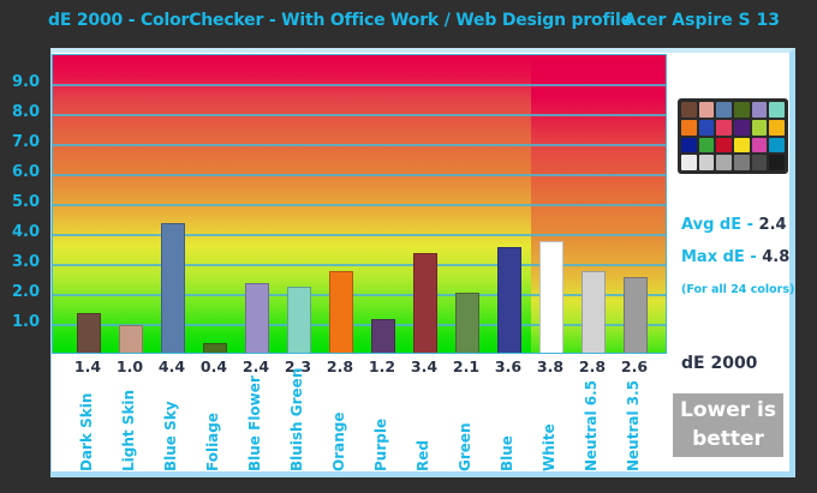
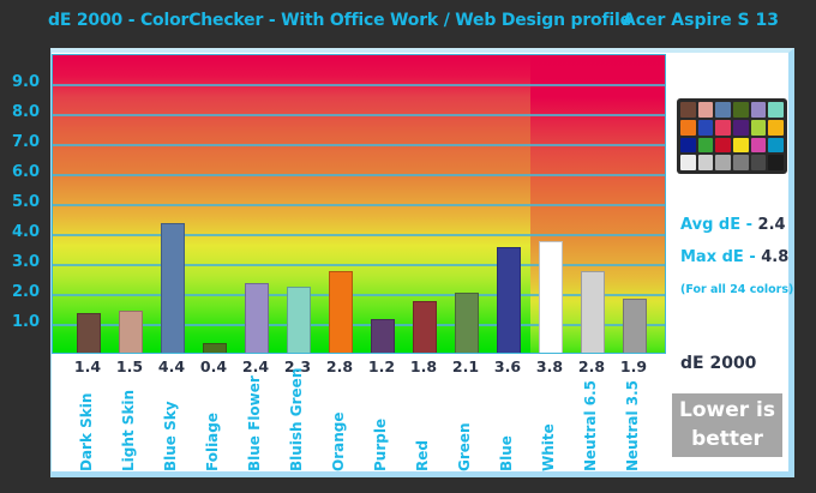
Light Skin: 1.0 -> 1.5
Red: 3.4 -> 1.8
Neutral 3.5: 2.6 -> 1.9
